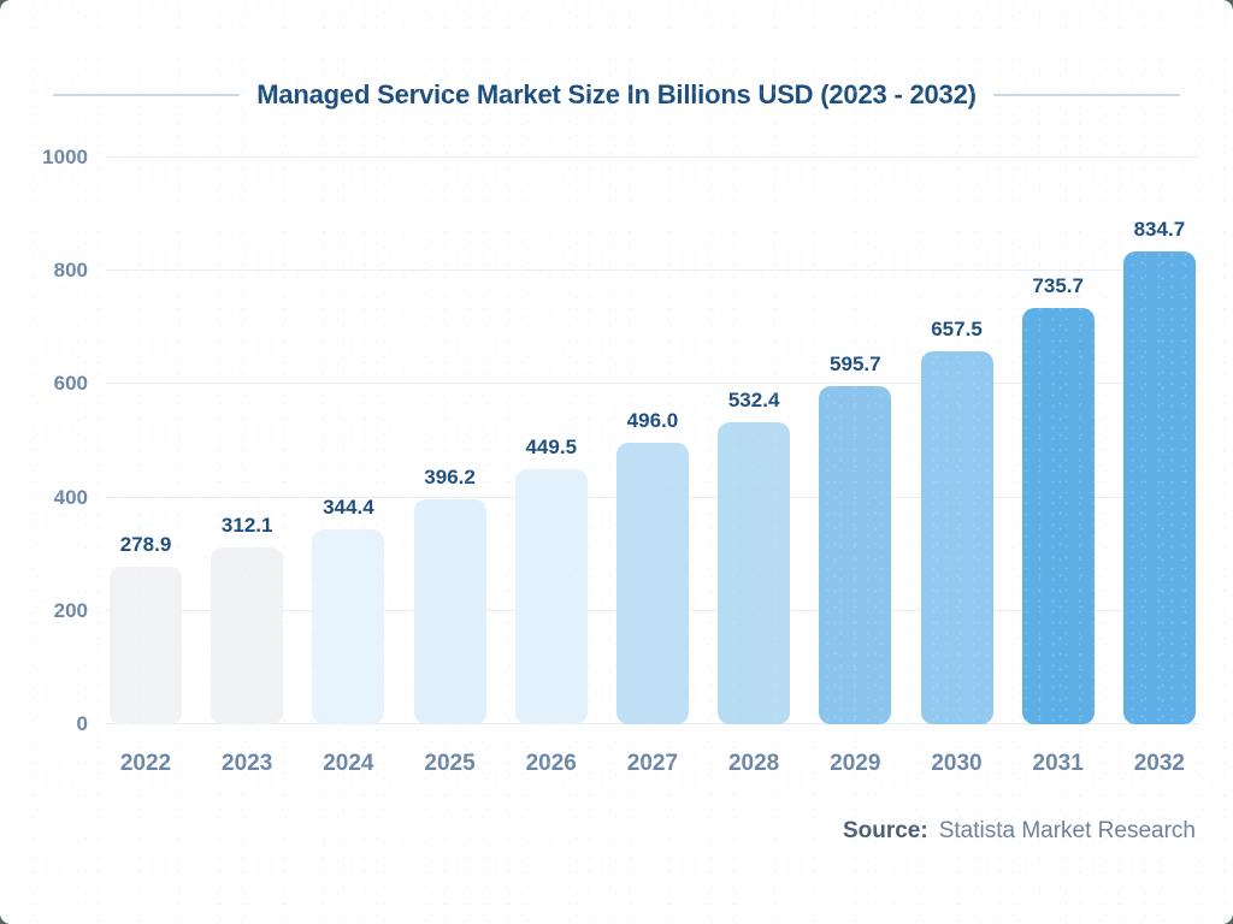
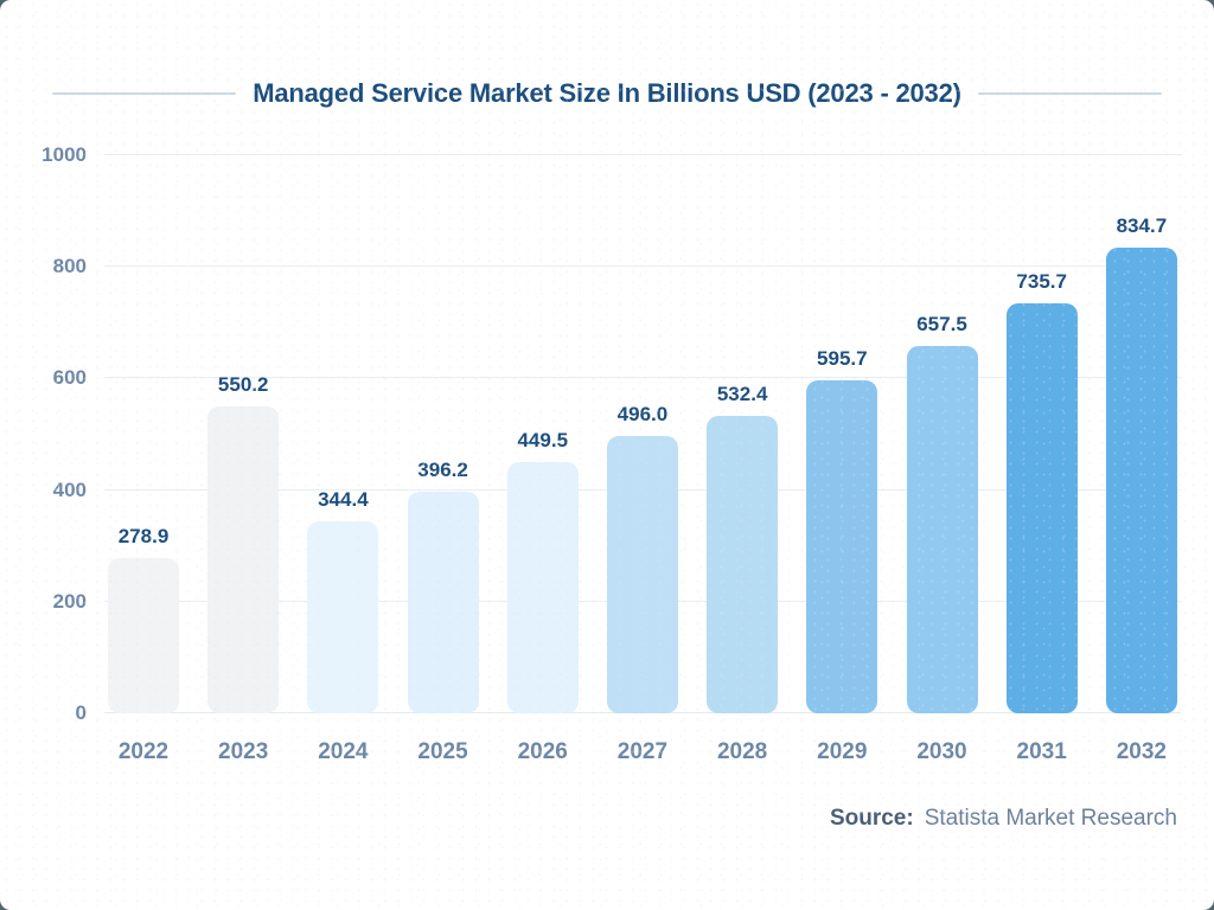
2023: 312.1 -> 550.2
